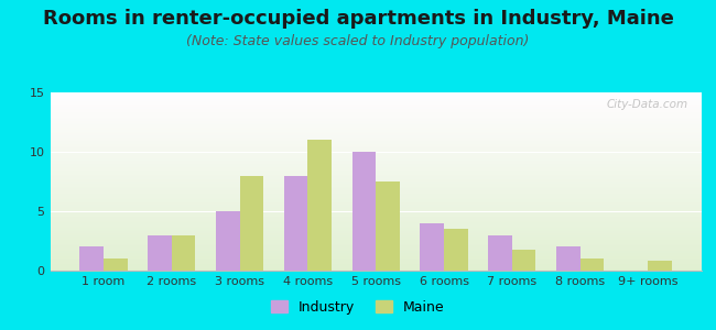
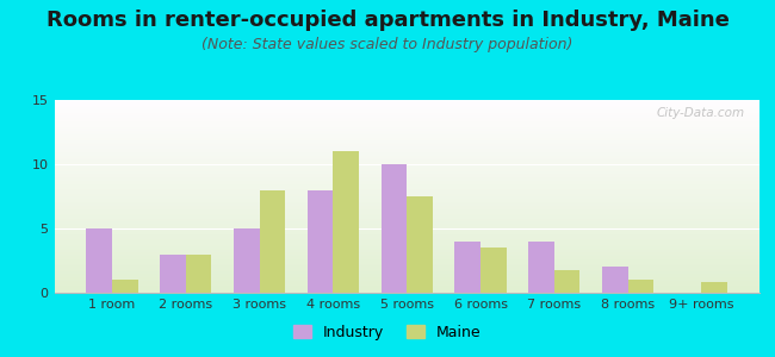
Industry/1 room: 2 -> 5
Industry/7 rooms: 3 -> 4
